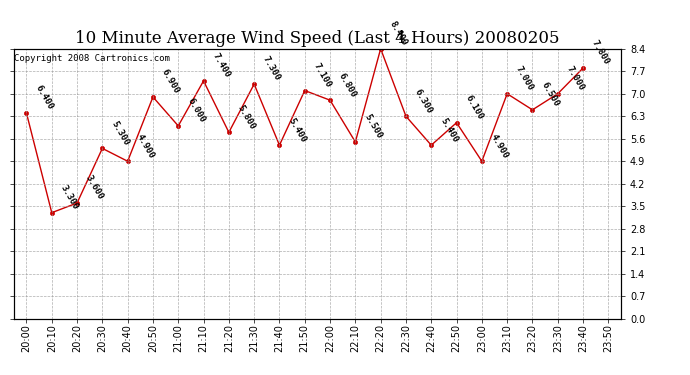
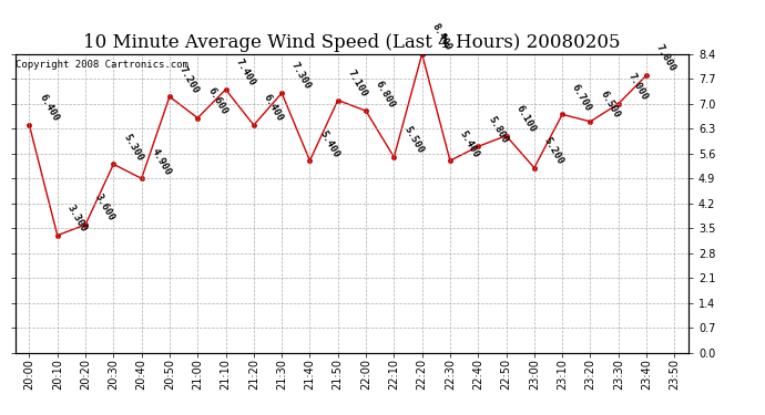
20:50: 6.900 -> 7.200
21:00: 6.000 -> 6.600
21:20: 5.800 -> 6.400
22:30: 6.300 -> 5.400
22:40: 5.400 -> 5.800
23:00: 4.900 -> 5.200
23:10: 7.000 -> 6.700
